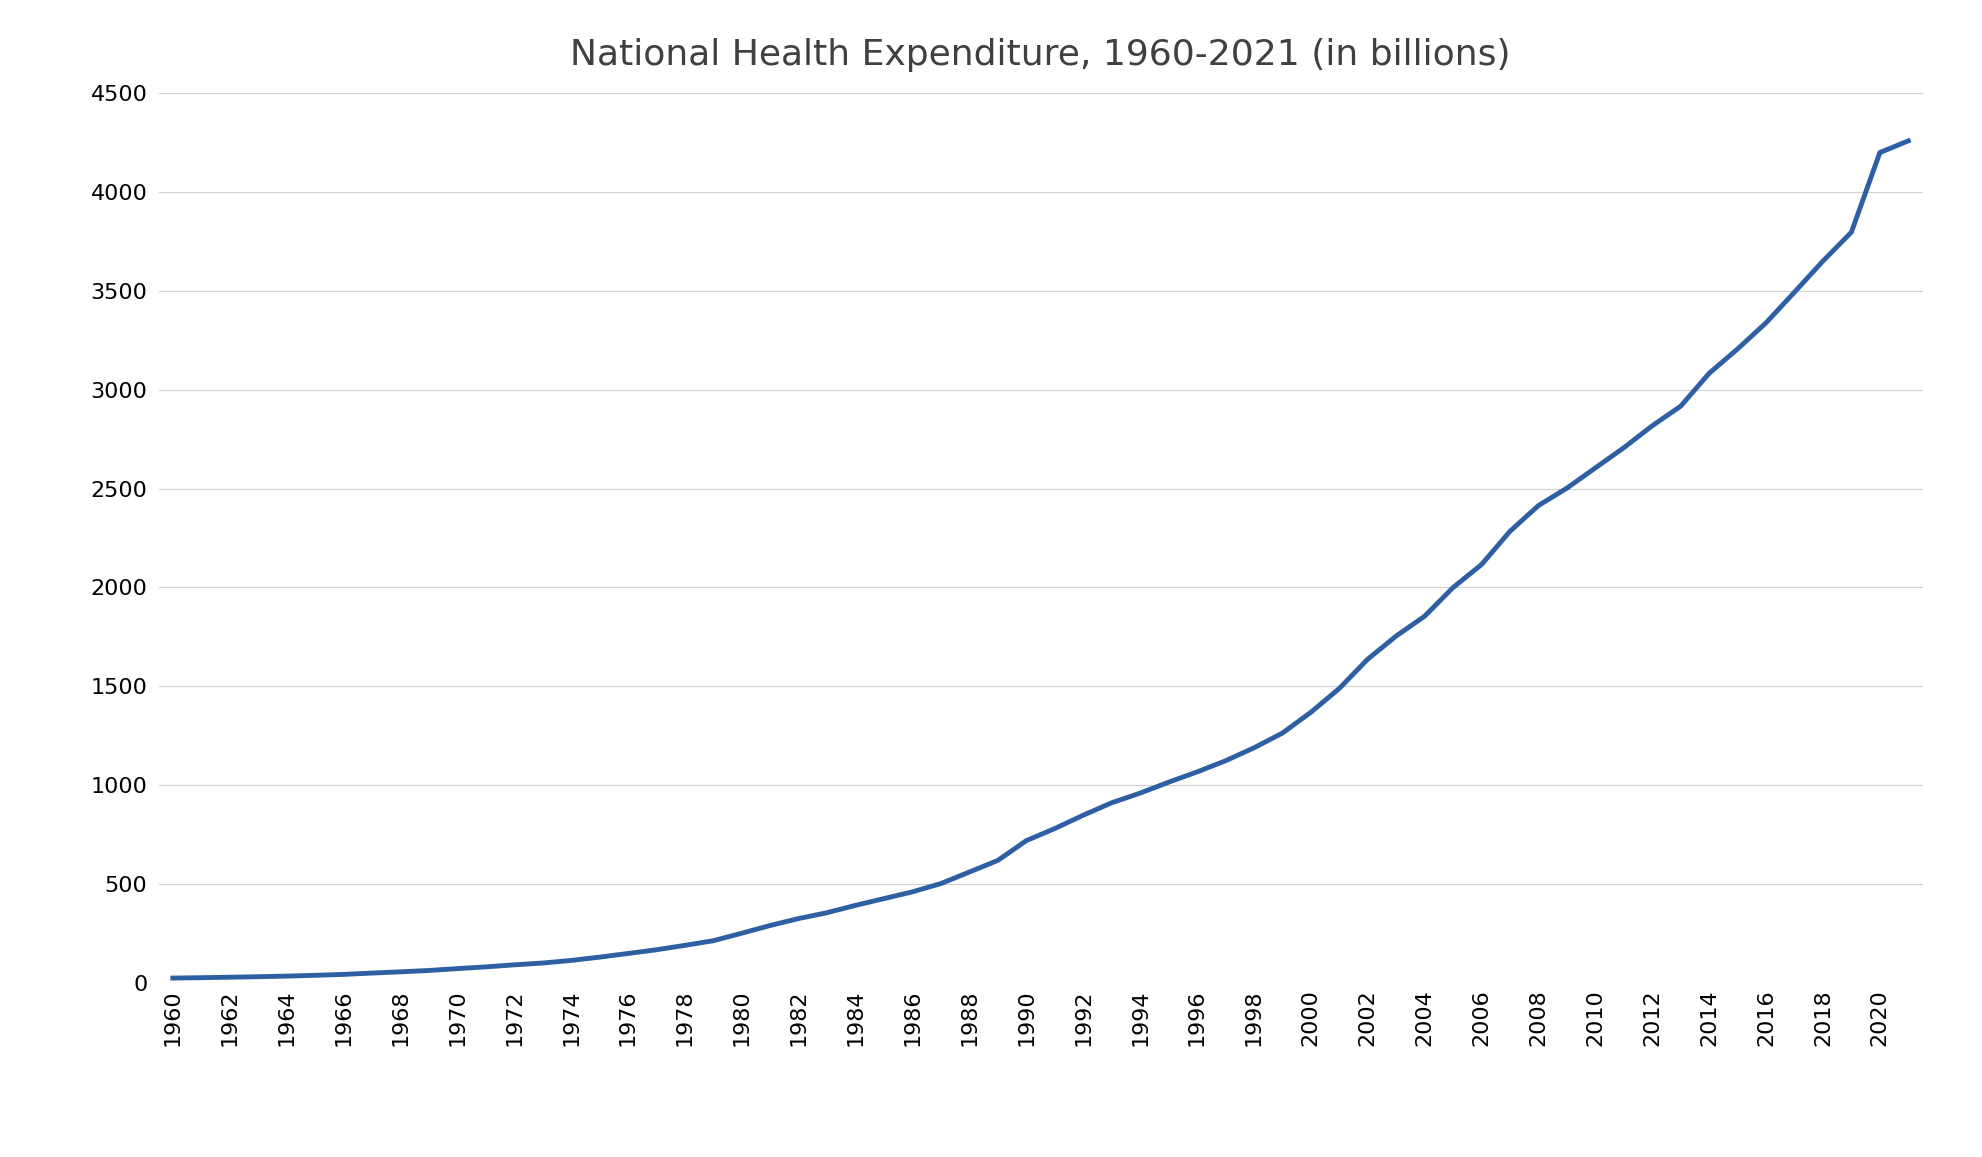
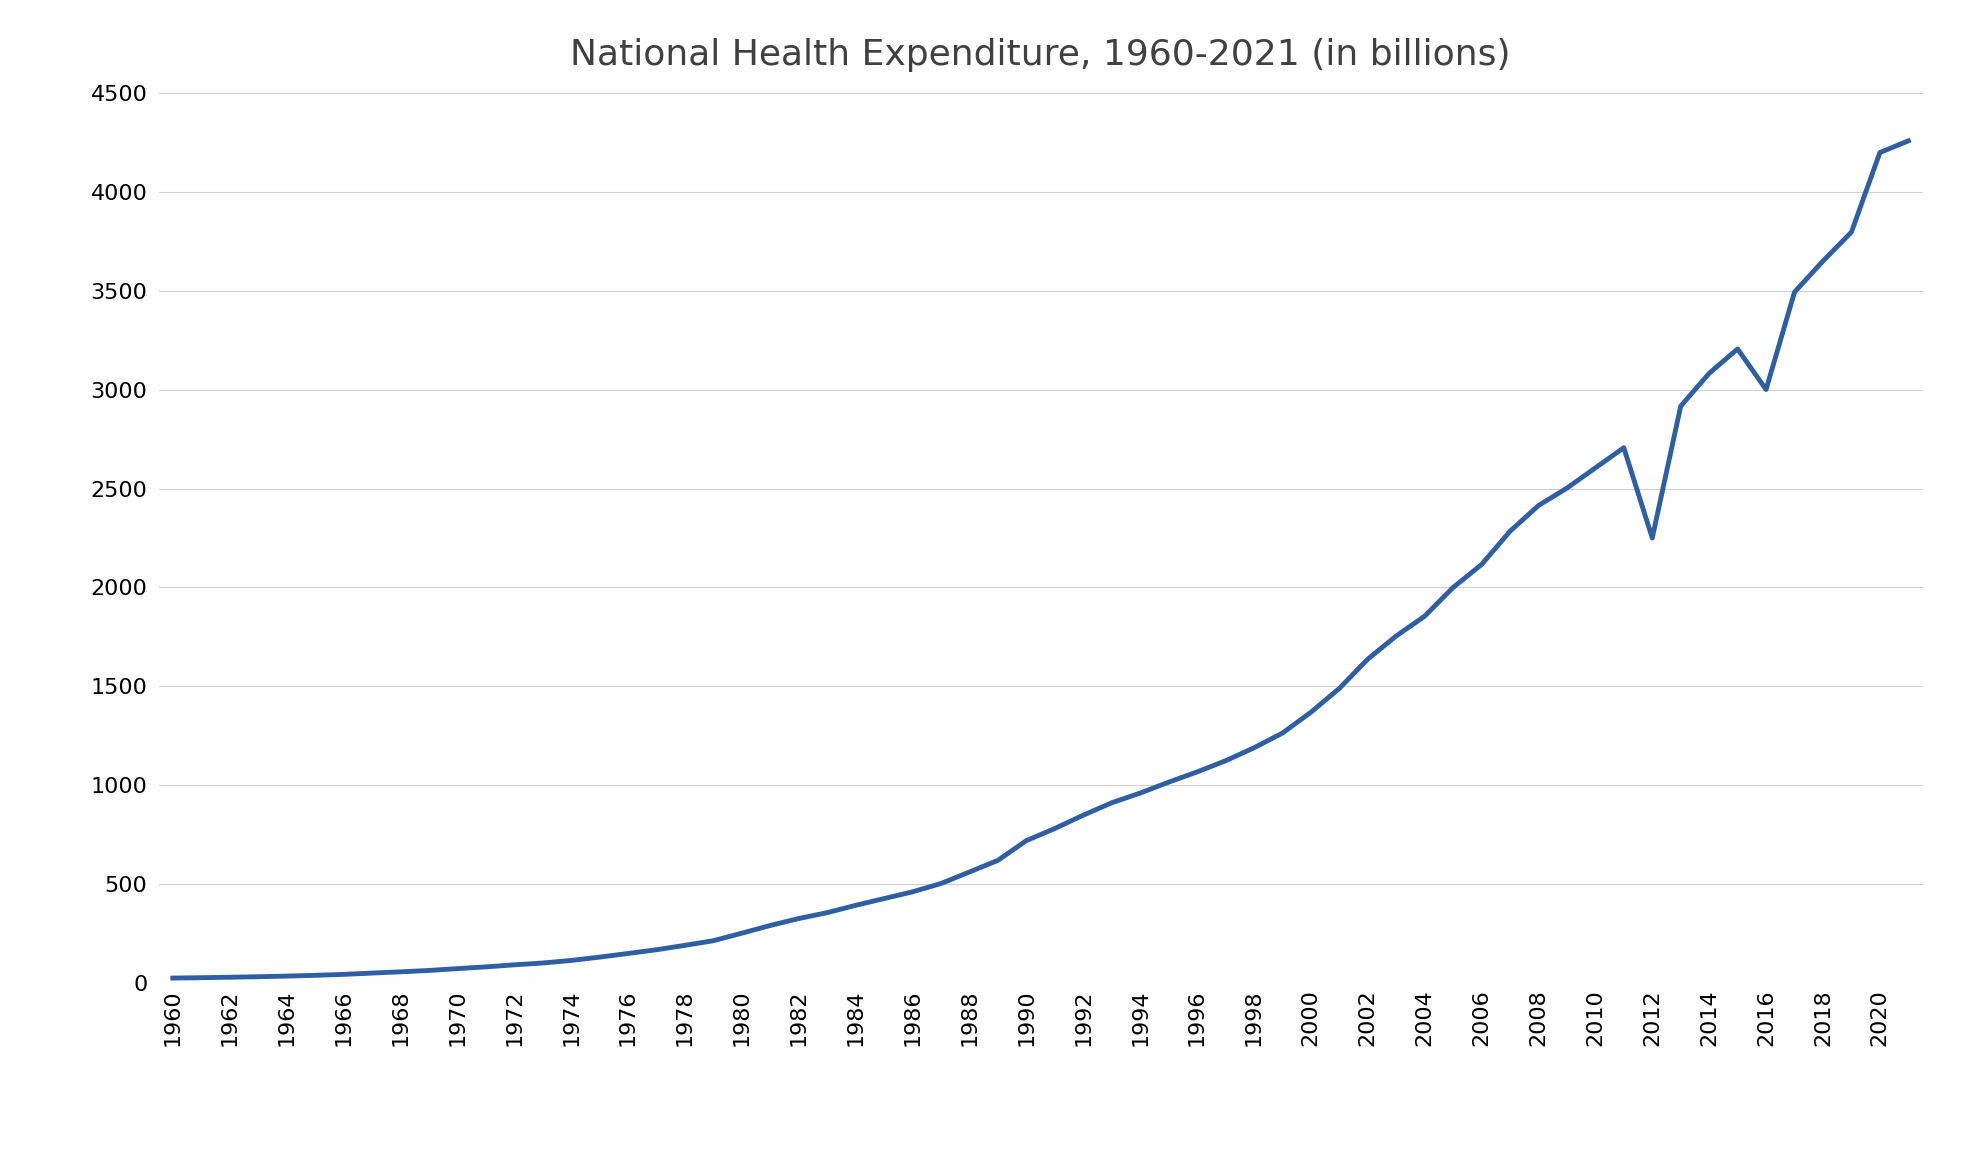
2012: 2820 -> 2250
2016: 3340 -> 3000
